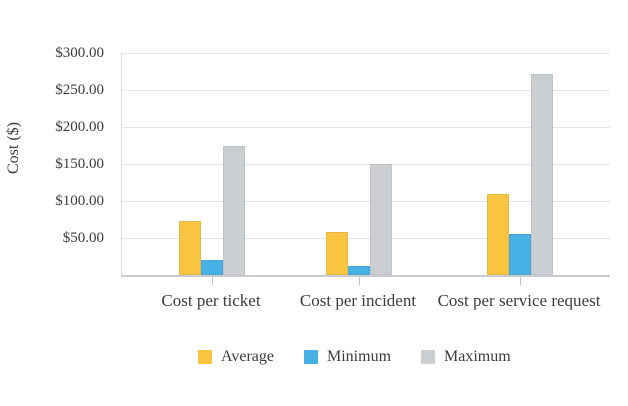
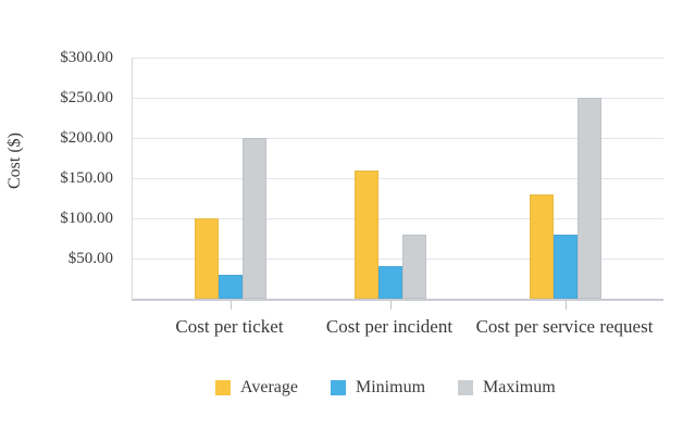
Average/Cost per ticket: $70 -> $100
Minimum/Cost per ticket: $20 -> $30
Maximum/Cost per ticket: $180 -> $200
Average/Cost per incident: $60 -> $160
Minimum/Cost per incident: $10 -> $40
Maximum/Cost per incident: $150 -> $80
Average/Cost per service request: $110 -> $130
Minimum/Cost per service request: $60 -> $80
Maximum/Cost per service request: $270 -> $250
